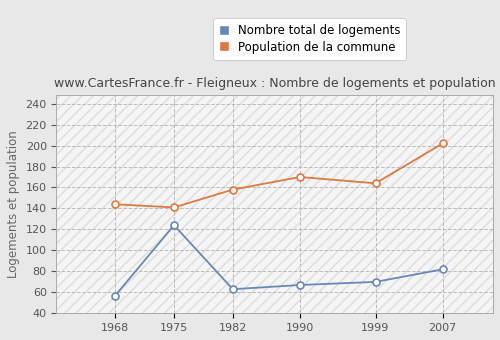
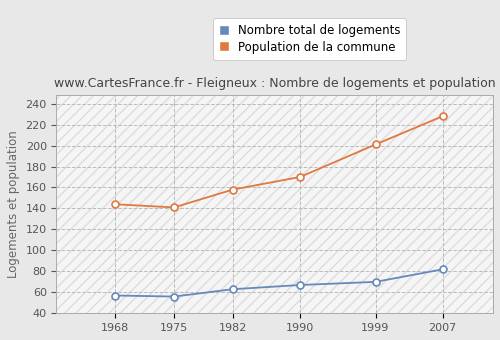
Nombre total de logements/1975: 124 -> 56
Population de la commune/1999: 164 -> 201
Population de la commune/2007: 202 -> 228
